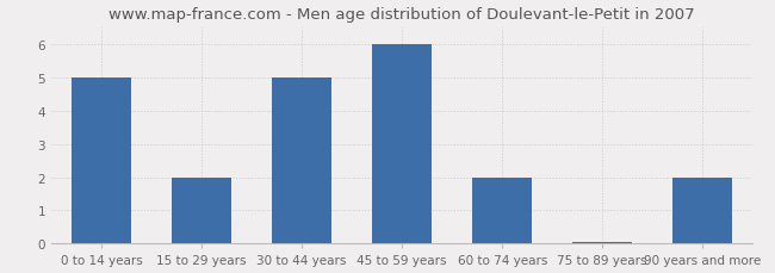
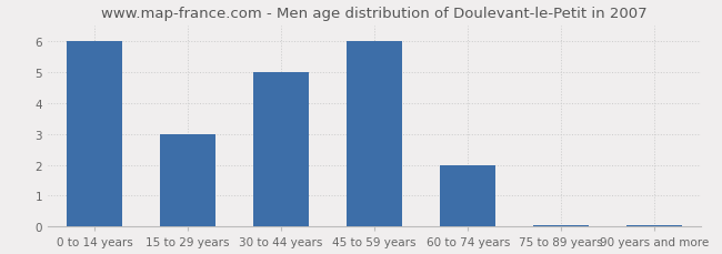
0 to 14 years: 5.00 -> 6.00
15 to 29 years: 2.00 -> 3.00
90 years and more: 2.00 -> 0.04
